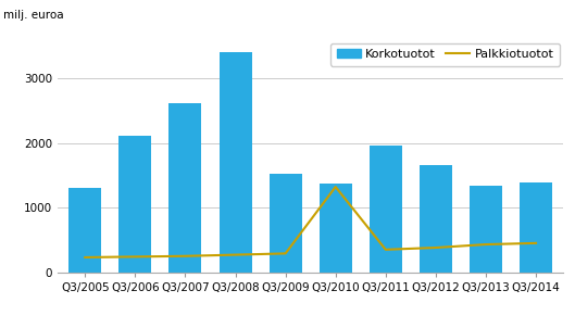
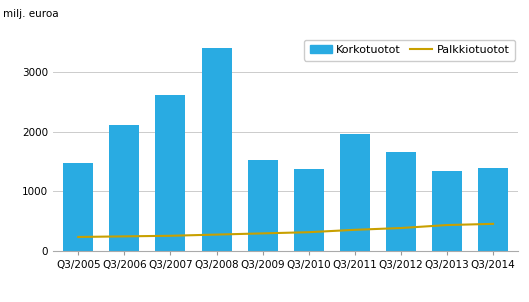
Korkotuotot/Q3/2005: 1300 -> 1470
Palkkiotuotot/Q3/2010: 1320 -> 310
